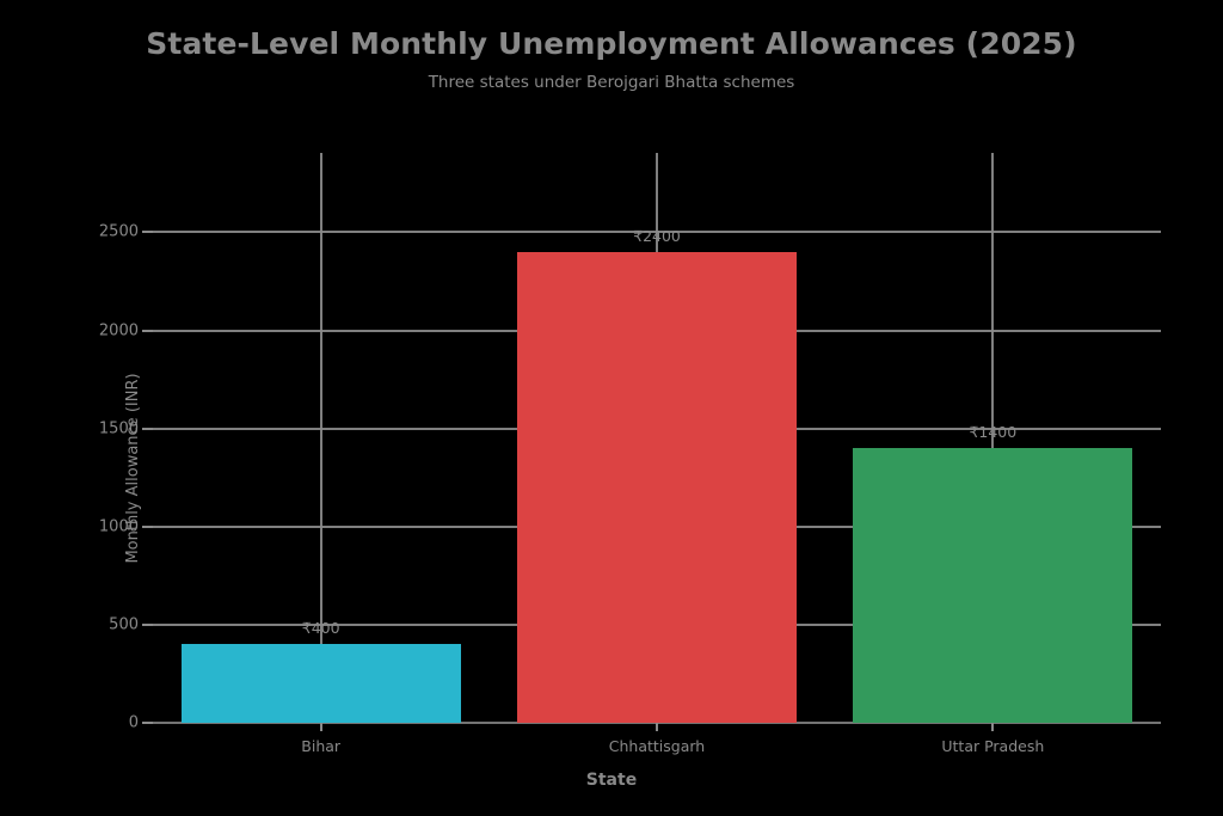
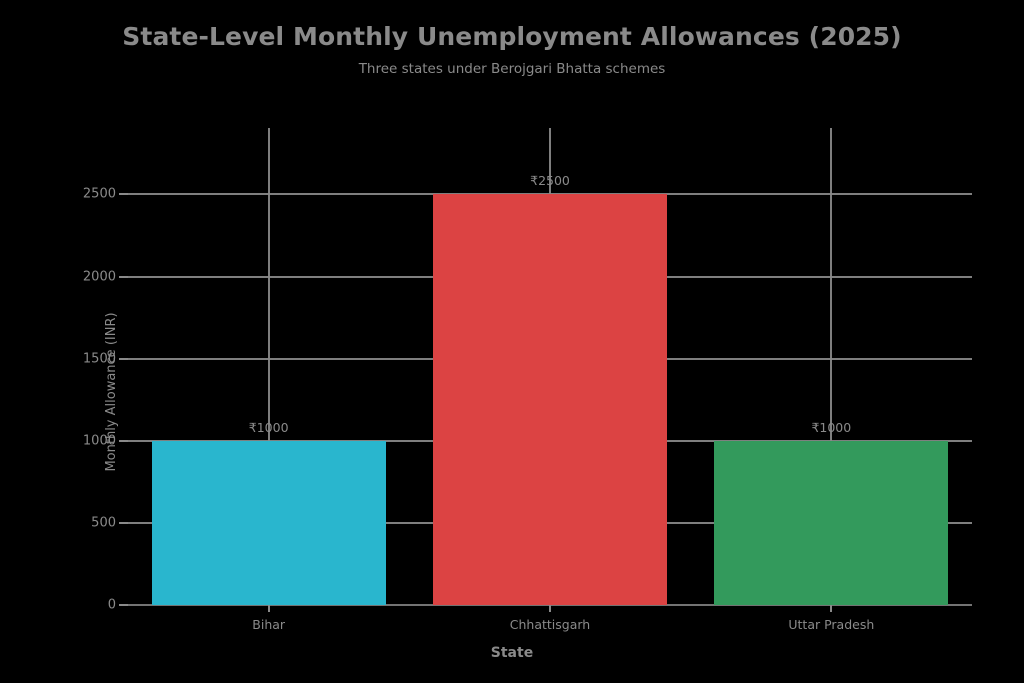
Bihar: 400 -> 1000
Chhattisgarh: 2400 -> 2500
Uttar Pradesh: 1400 -> 1000
